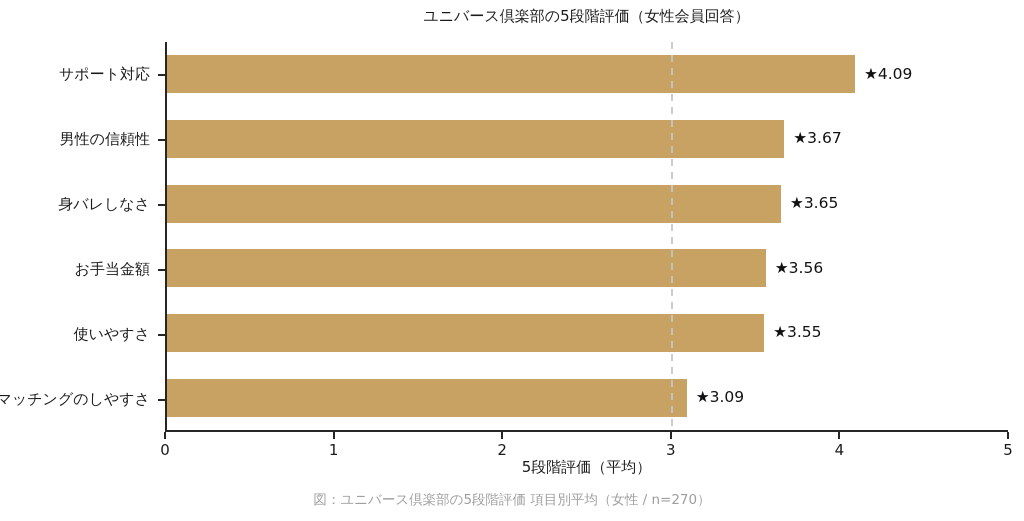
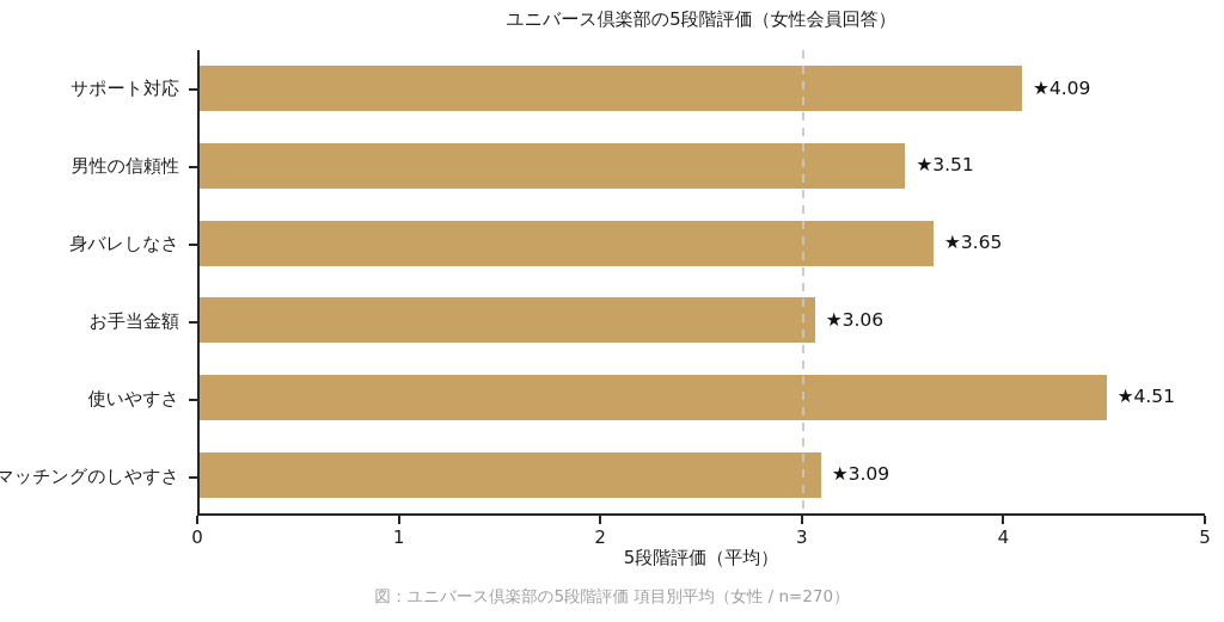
男性の信頼性: 3.67 -> 3.51
お手当金額: 3.56 -> 3.06
使いやすさ: 3.55 -> 4.51
